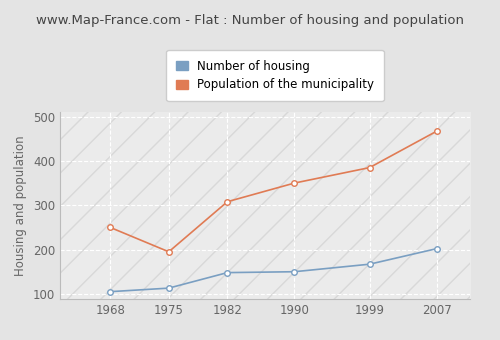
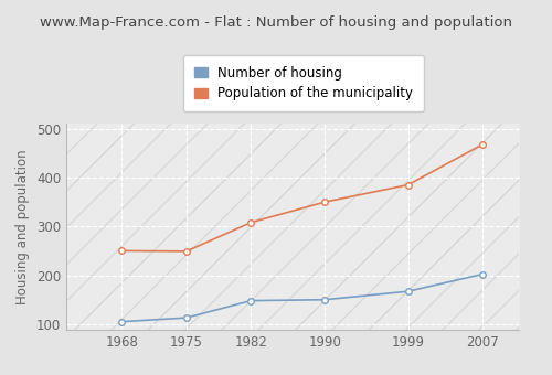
Population of the municipality/1975: 195 -> 249
